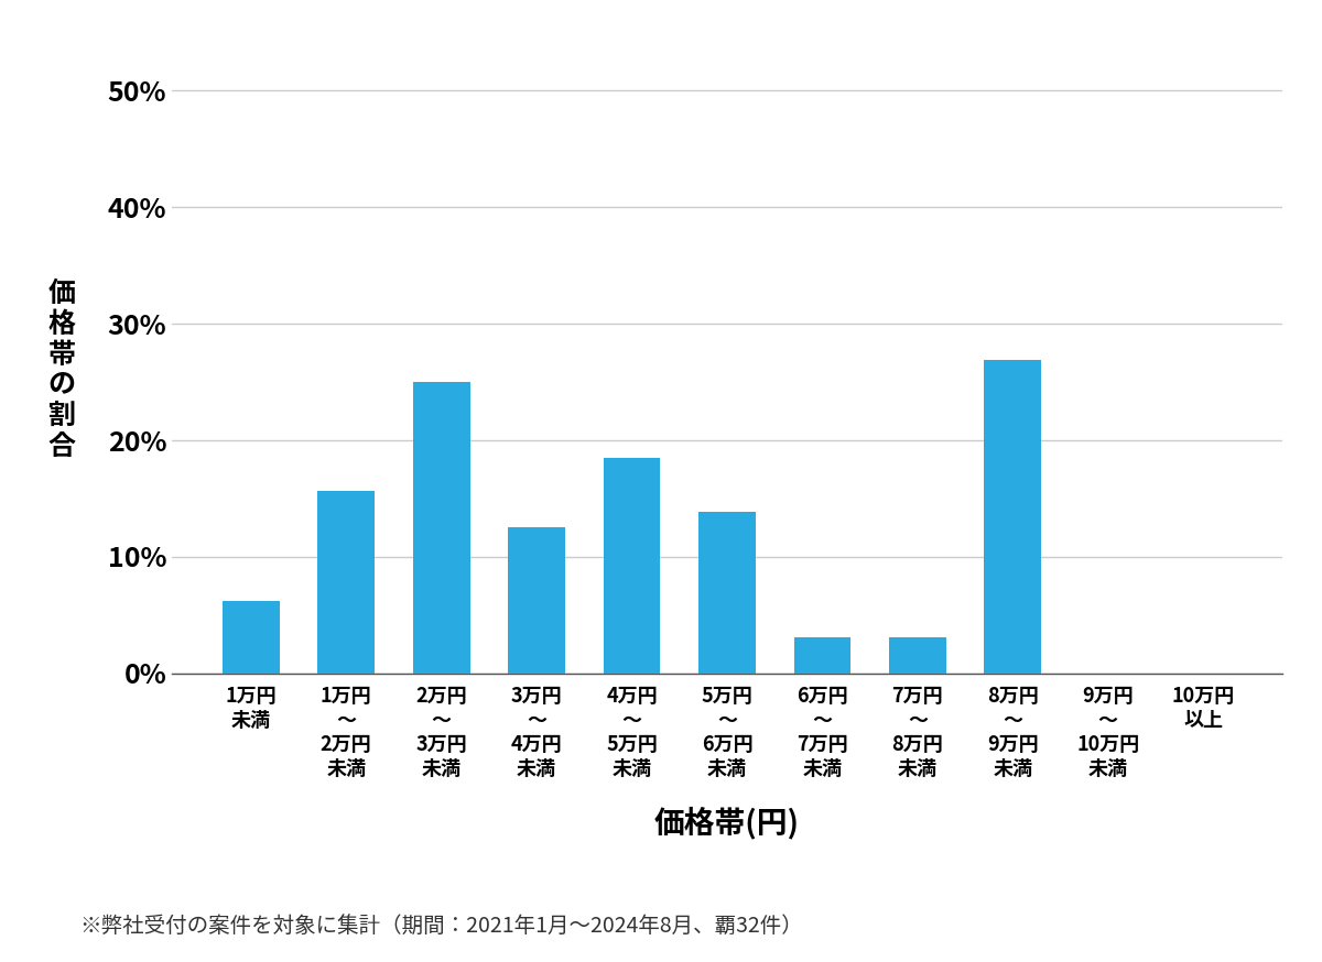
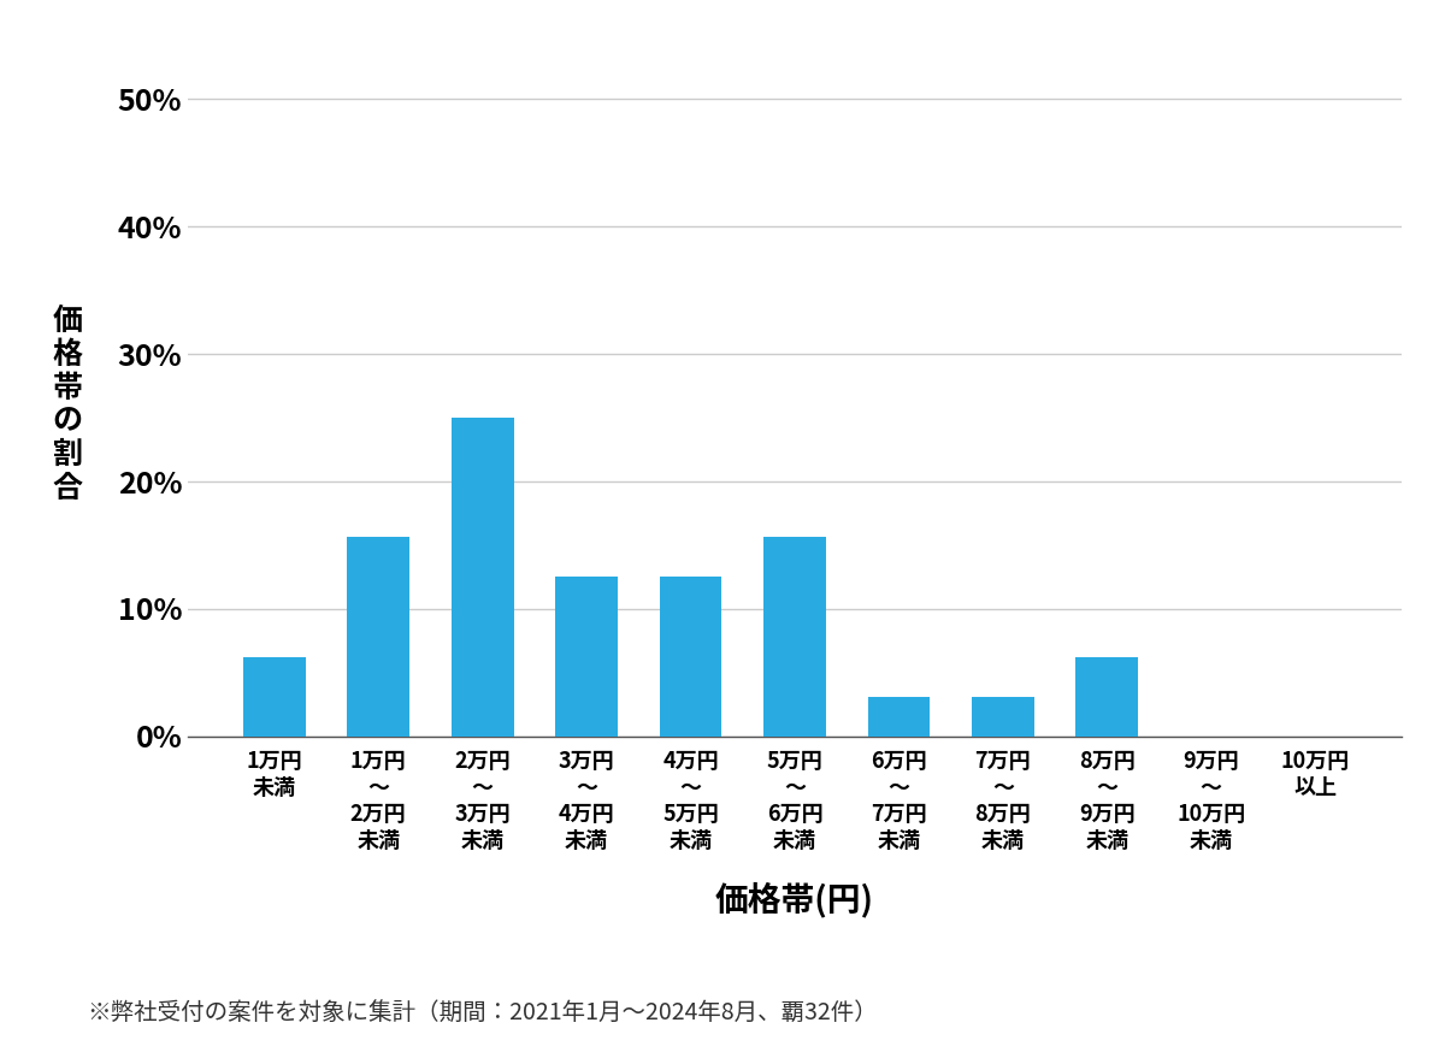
4万円 ～ 5万円 未満: 18.5% -> 12.5%
5万円 ～ 6万円 未満: 13.9% -> 15.6%
8万円 ～ 9万円 未満: 26.9% -> 6.2%
